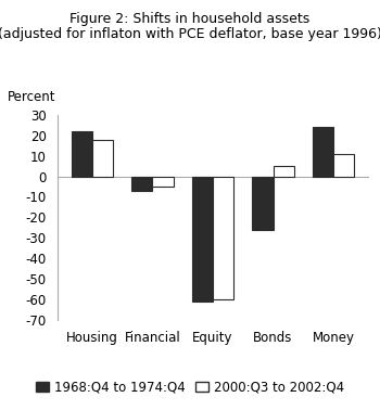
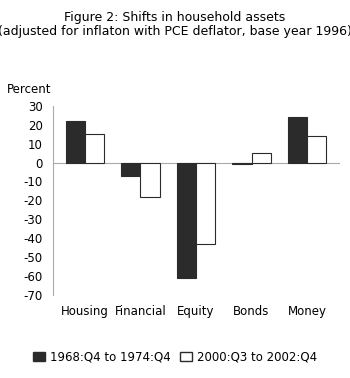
2000:Q3 to 2002:Q4/Housing: 18 -> 15
2000:Q3 to 2002:Q4/Financial: -5 -> -18
2000:Q3 to 2002:Q4/Equity: -60 -> -43
1968:Q4 to 1974:Q4/Bonds: -26 -> -1
2000:Q3 to 2002:Q4/Money: 11 -> 14
